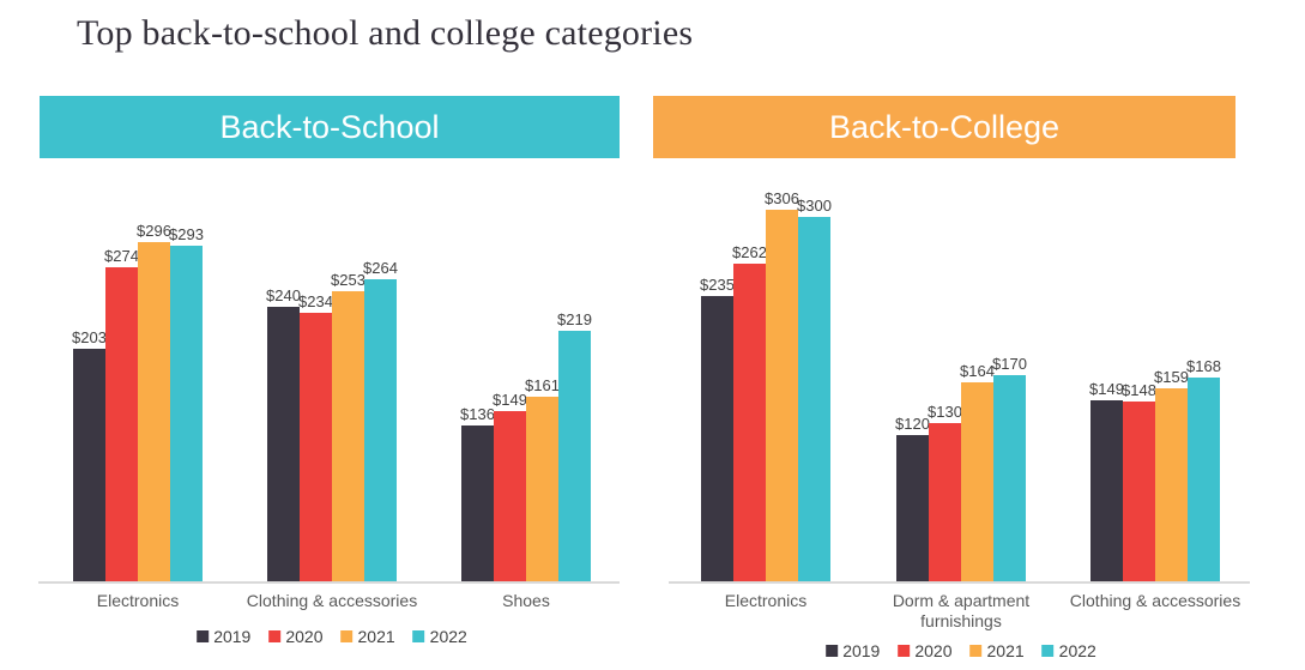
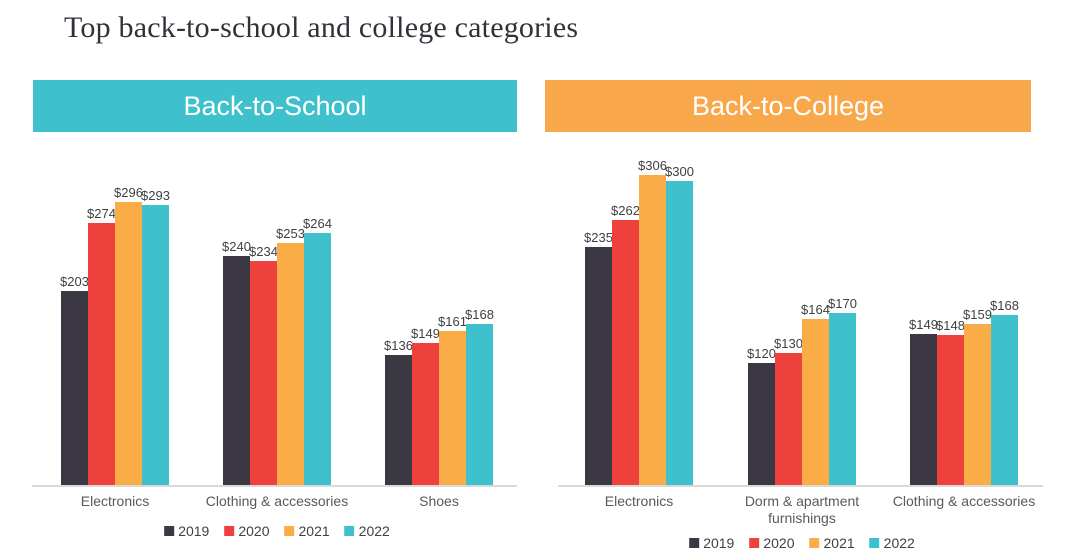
Back-to-School/2022/Shoes: $219 -> $168
